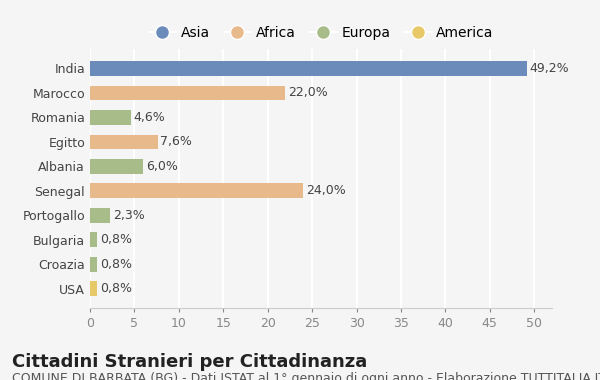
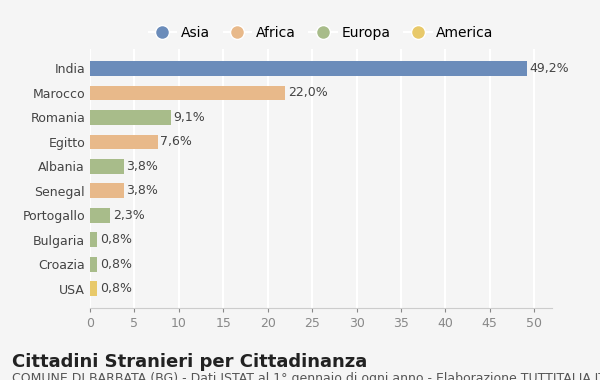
Romania: 4,6% -> 9,1%
Albania: 6,0% -> 3,8%
Senegal: 24,0% -> 3,8%
